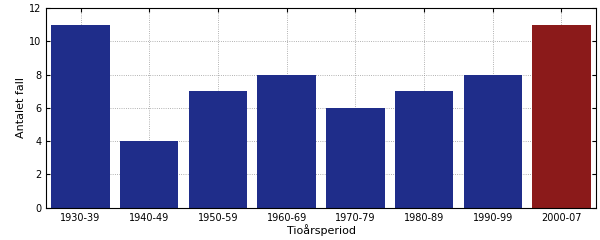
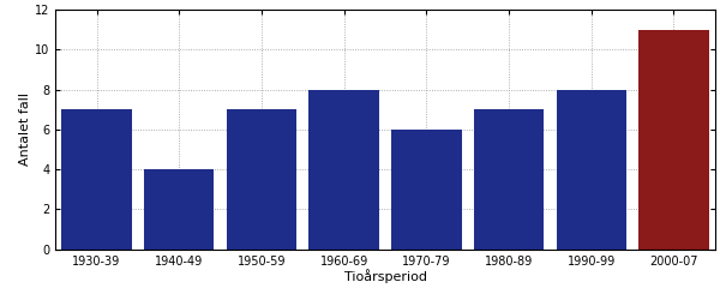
1930-39: 11 -> 7
